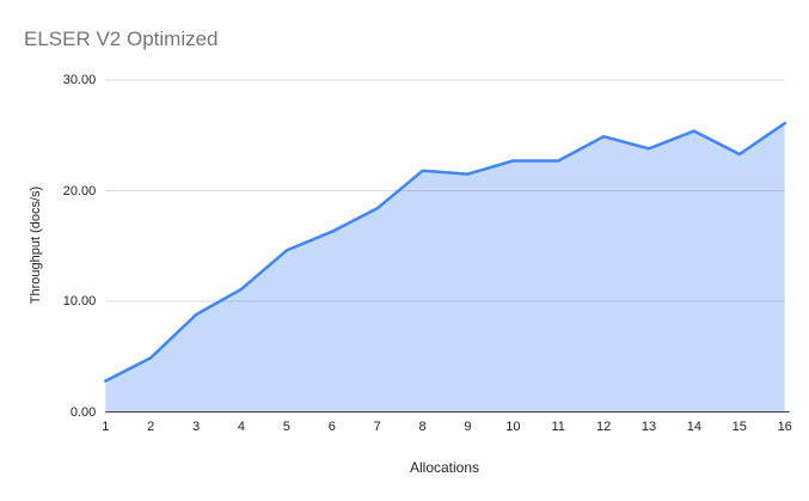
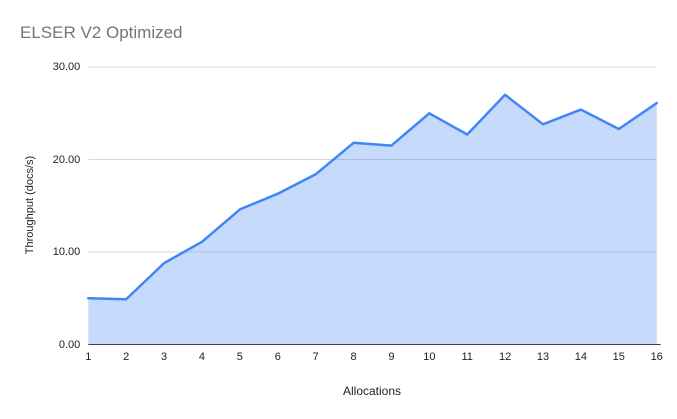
1: 3 -> 5
10: 23 -> 25
12: 25 -> 27
